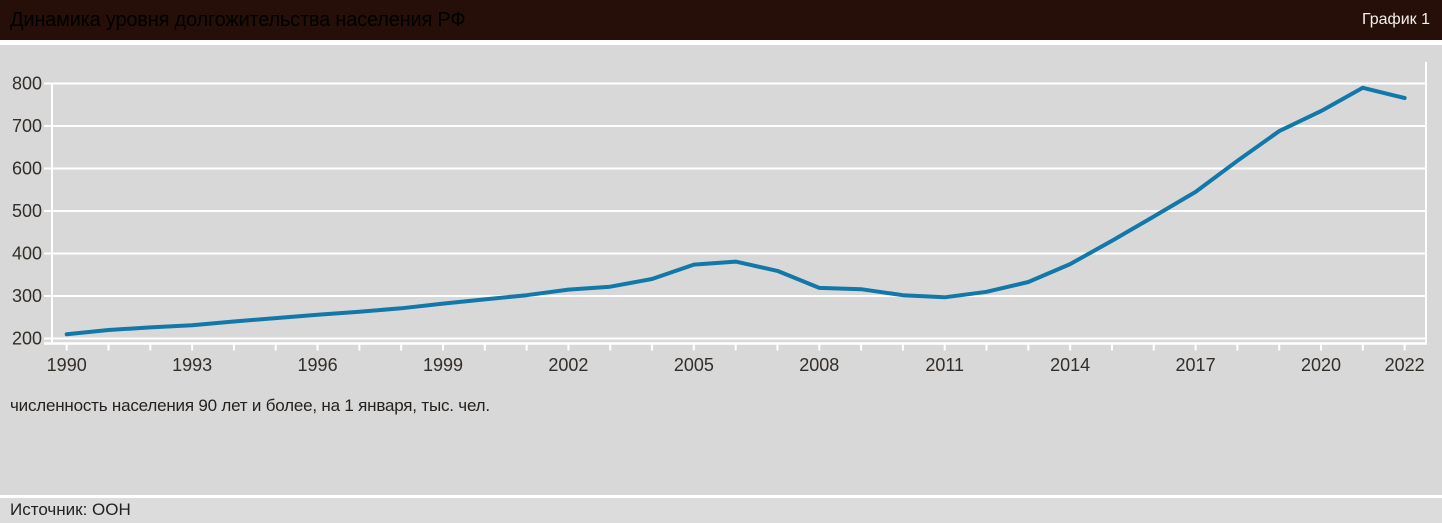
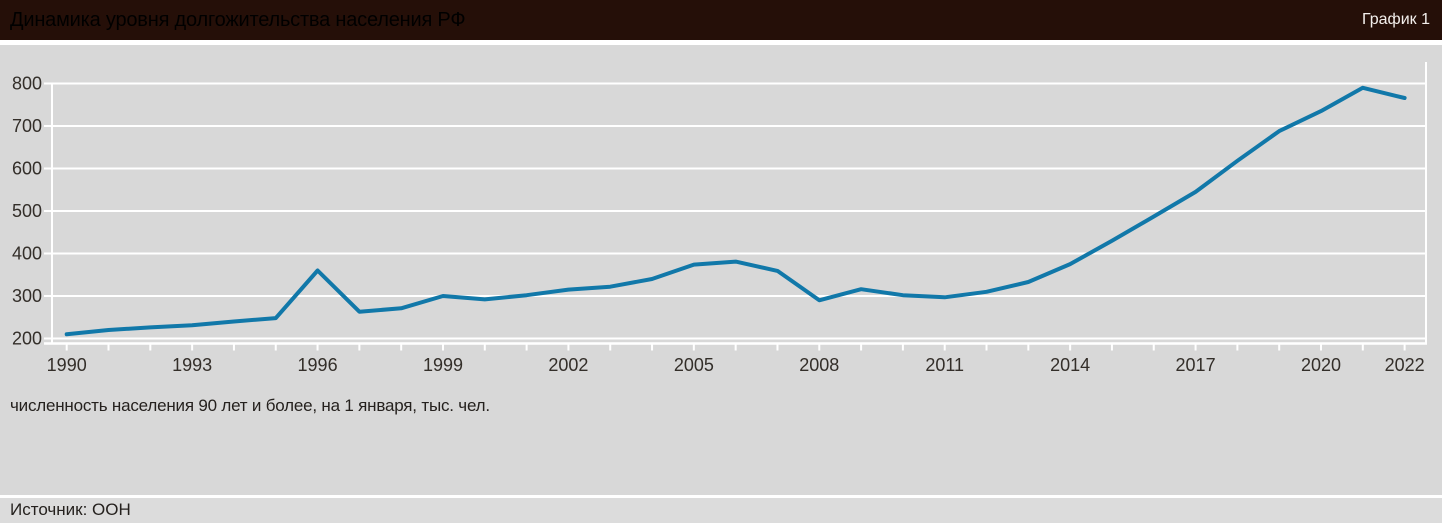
1996: 260 -> 360
1999: 280 -> 300
2008: 320 -> 290
